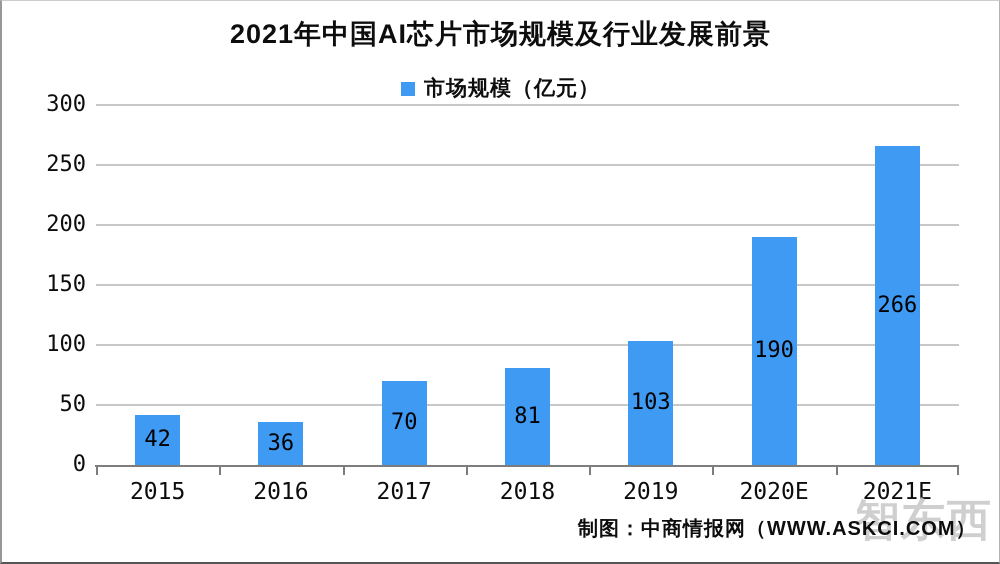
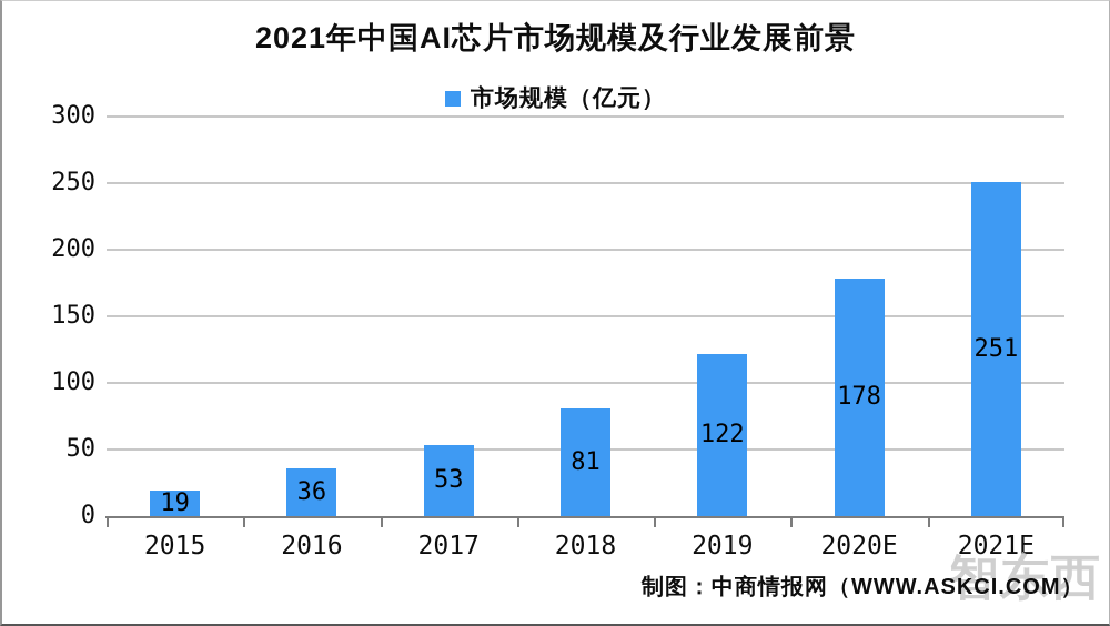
2015: 42 -> 19
2017: 70 -> 53
2019: 103 -> 122
2020E: 190 -> 178
2021E: 266 -> 251
